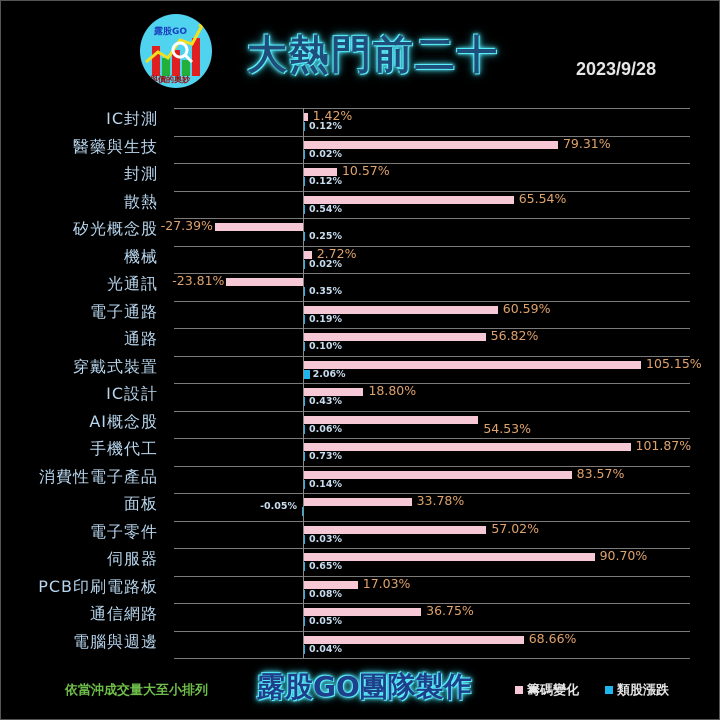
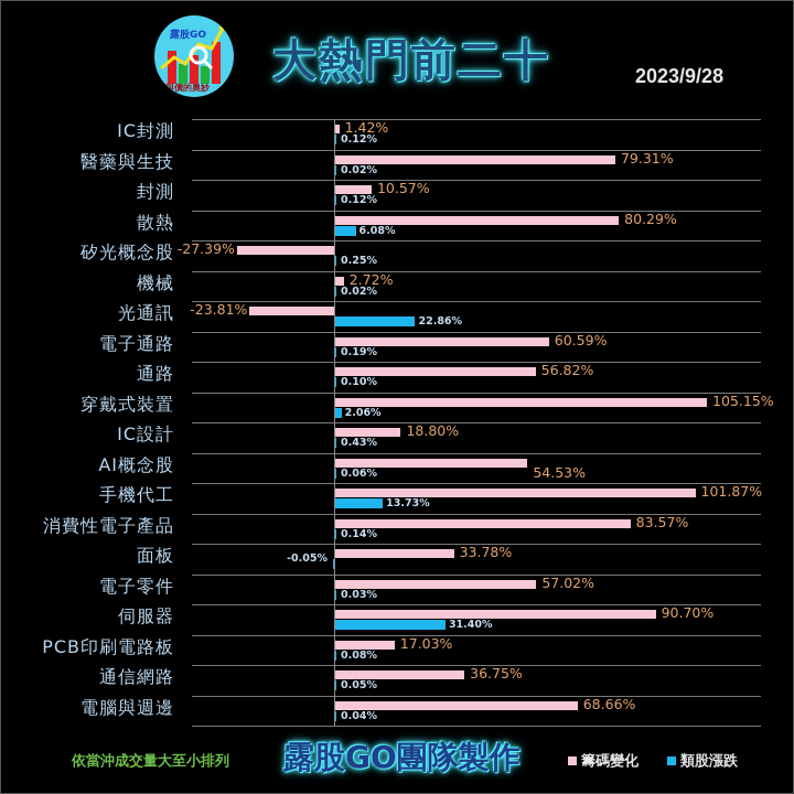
籌碼變化/散熱: 65.54% -> 80.29%
類股漲跌/散熱: 0.54% -> 6.08%
類股漲跌/光通訊: 0.35% -> 22.86%
類股漲跌/手機代工: 0.73% -> 13.73%
類股漲跌/伺服器: 0.65% -> 31.40%
